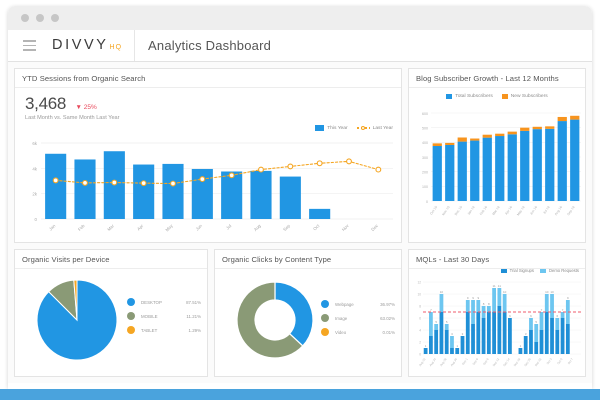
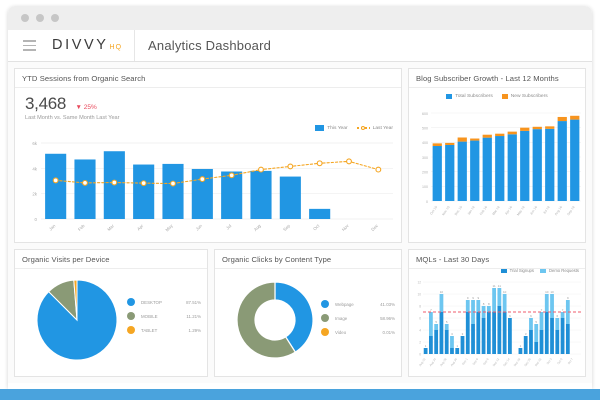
Organic Clicks by Content Type/Webpage: 36.97% -> 41.03%
Organic Clicks by Content Type/Image: 63.02% -> 58.96%
